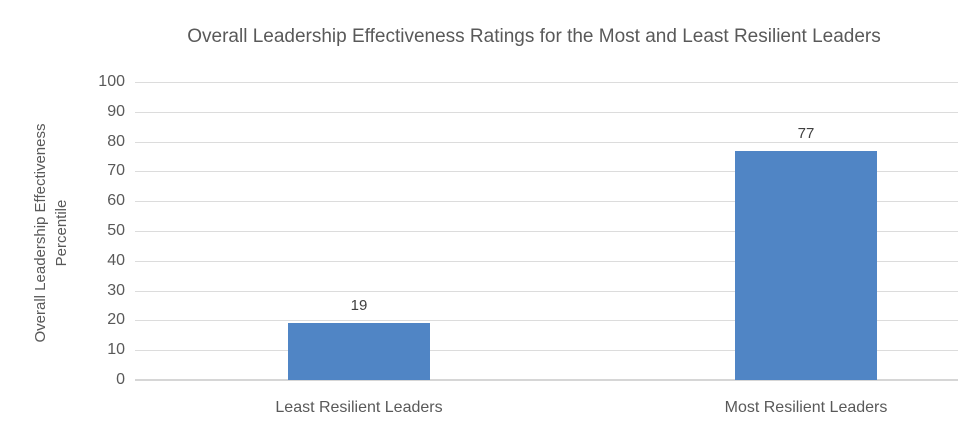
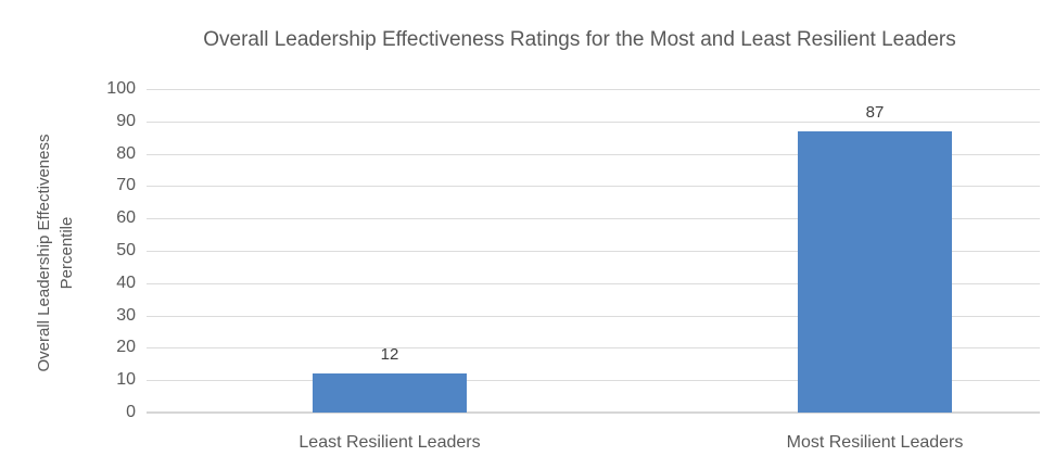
Least Resilient Leaders: 19 -> 12
Most Resilient Leaders: 77 -> 87
